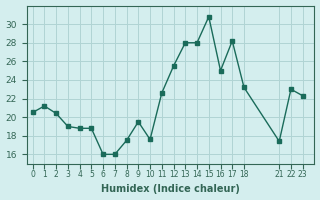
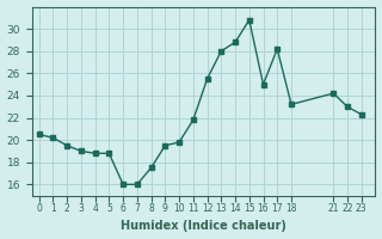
1: 21.2 -> 20.2
2: 20.4 -> 19.5
10: 17.6 -> 19.8
11: 22.6 -> 21.8
14: 28.0 -> 28.8
21: 17.4 -> 24.2
